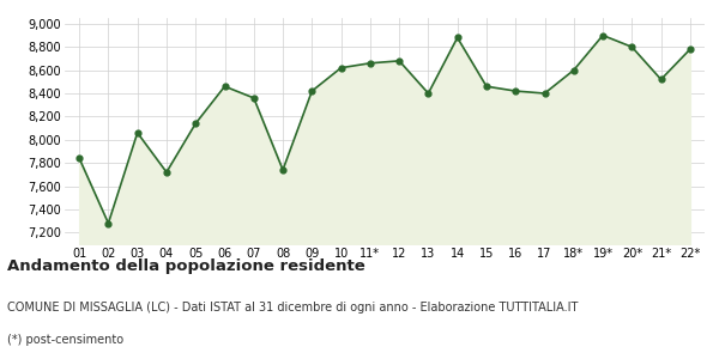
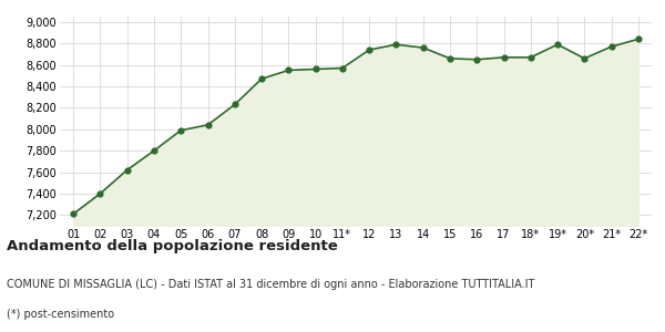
01: 7,840 -> 7,210
02: 7,280 -> 7,400
03: 8,060 -> 7,620
04: 7,720 -> 7,800
05: 8,140 -> 7,990
06: 8,460 -> 8,040
07: 8,360 -> 8,230
08: 7,740 -> 8,470
09: 8,420 -> 8,550
10: 8,620 -> 8,560
11*: 8,660 -> 8,570
12: 8,680 -> 8,740
13: 8,400 -> 8,790
14: 8,880 -> 8,760
15: 8,460 -> 8,660
16: 8,420 -> 8,650
17: 8,400 -> 8,670
18*: 8,600 -> 8,670
19*: 8,900 -> 8,790
20*: 8,800 -> 8,660
21*: 8,520 -> 8,770
22*: 8,780 -> 8,840
